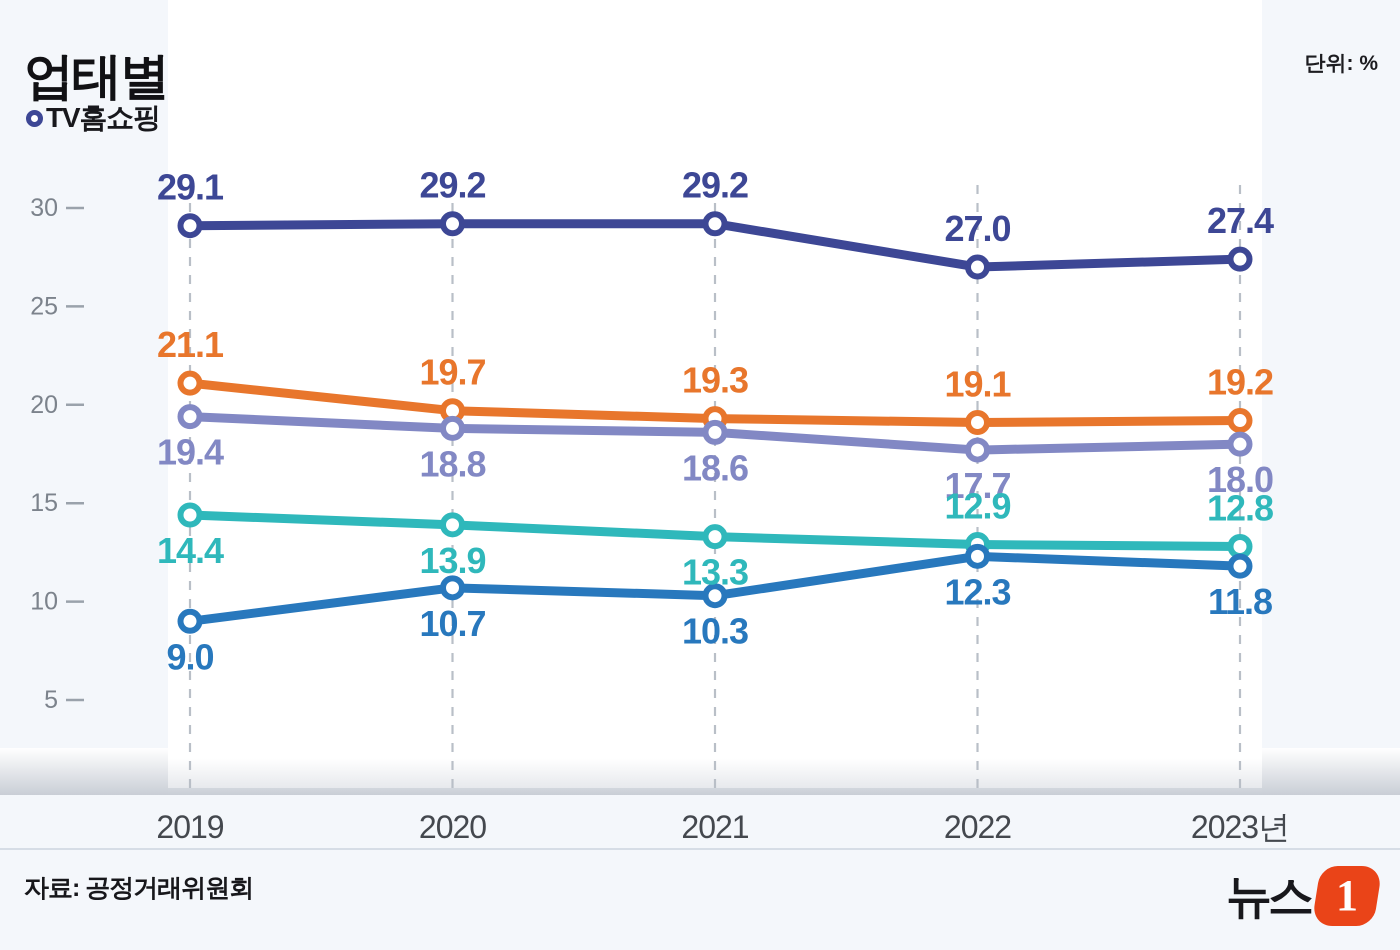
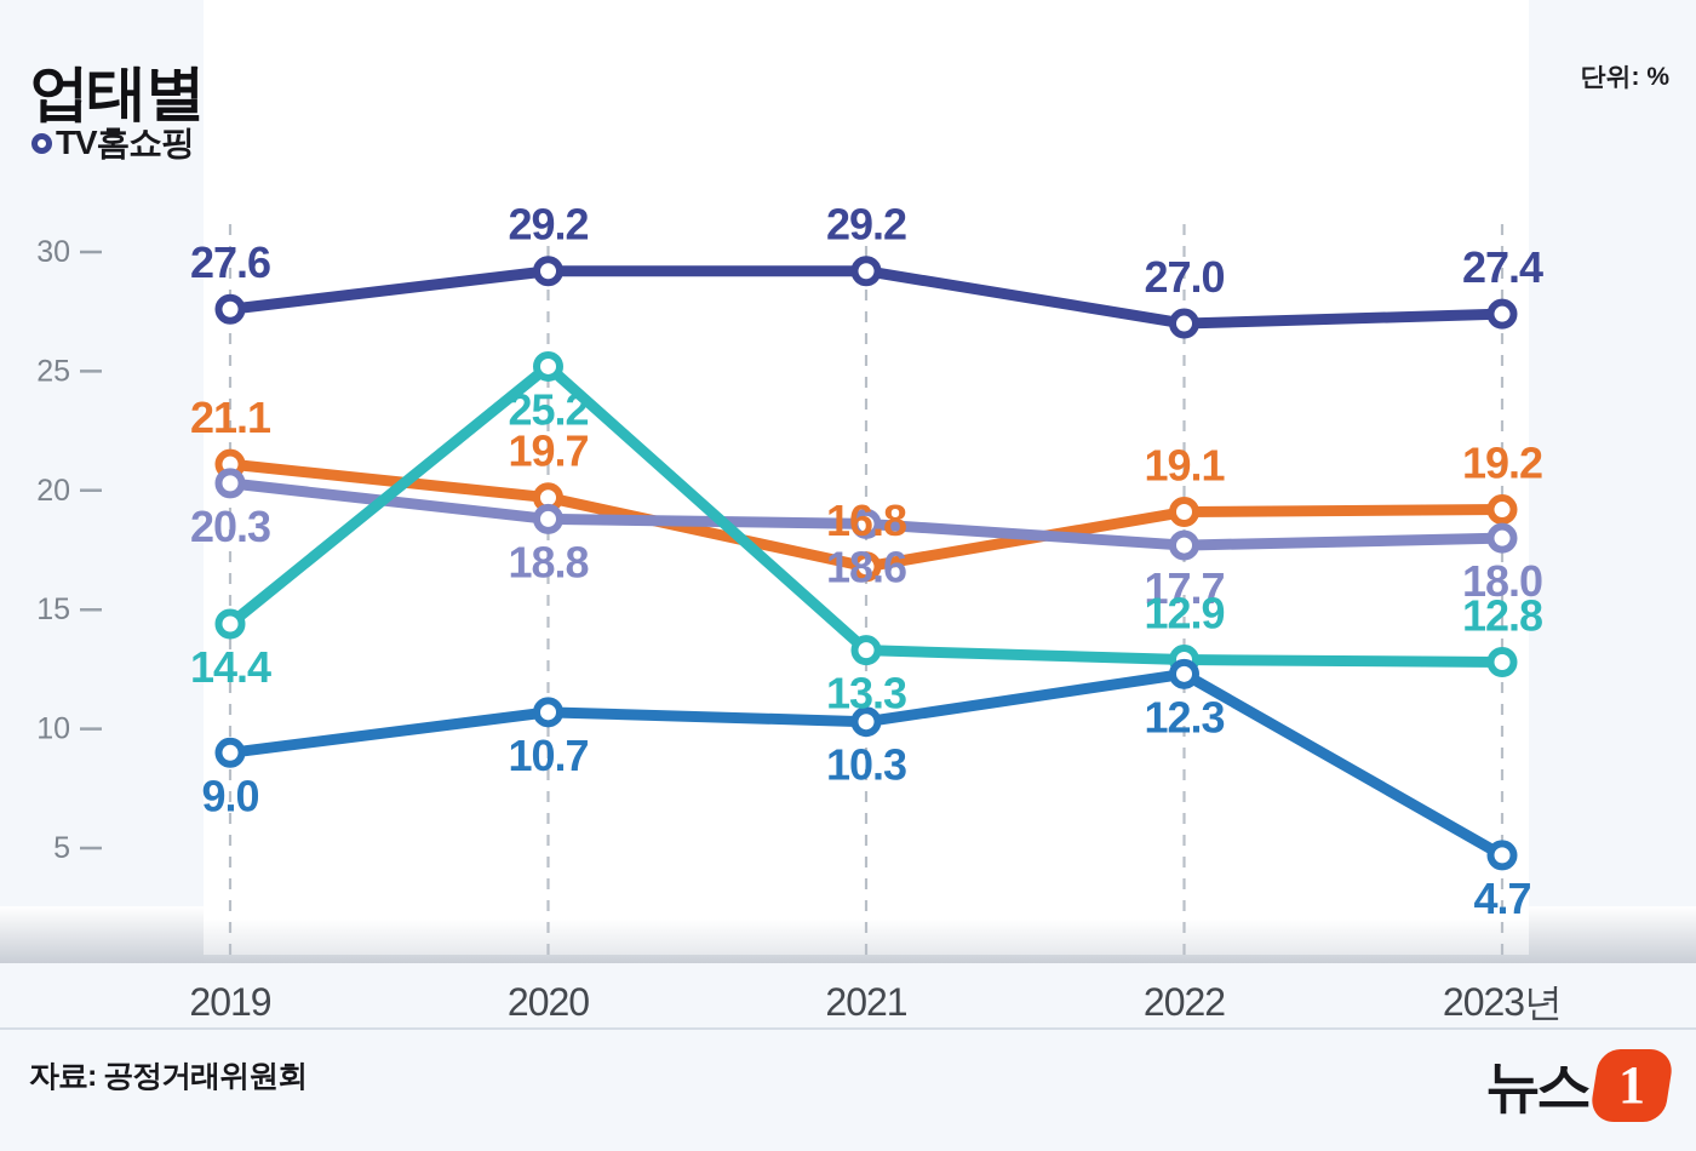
TV홈쇼핑/2019: 29.1 -> 27.6
대형마트/2019: 19.4 -> 20.3
아울렛/2020: 13.9 -> 25.2
백화점/2021: 19.3 -> 16.8
온라인/2023년: 11.8 -> 4.7
